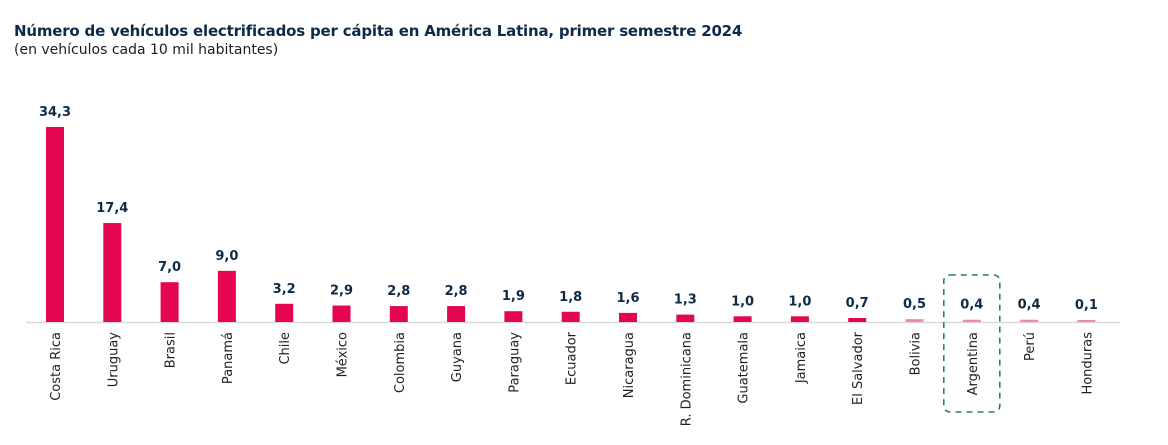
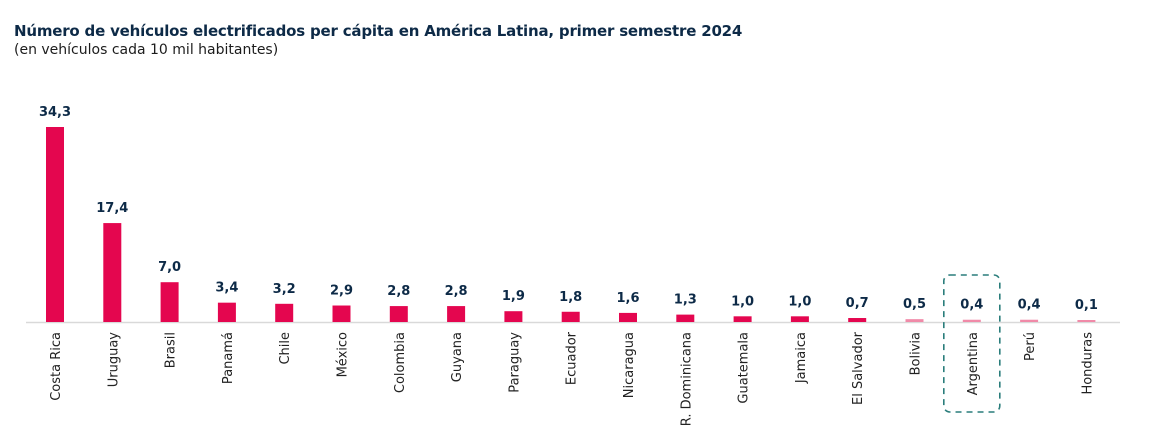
Panamá: 9,0 -> 3,4
